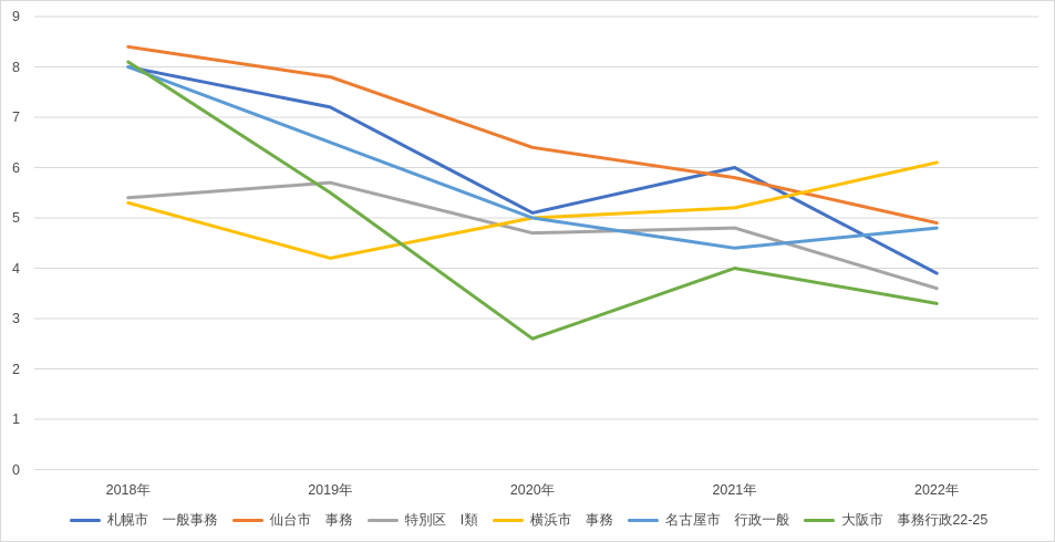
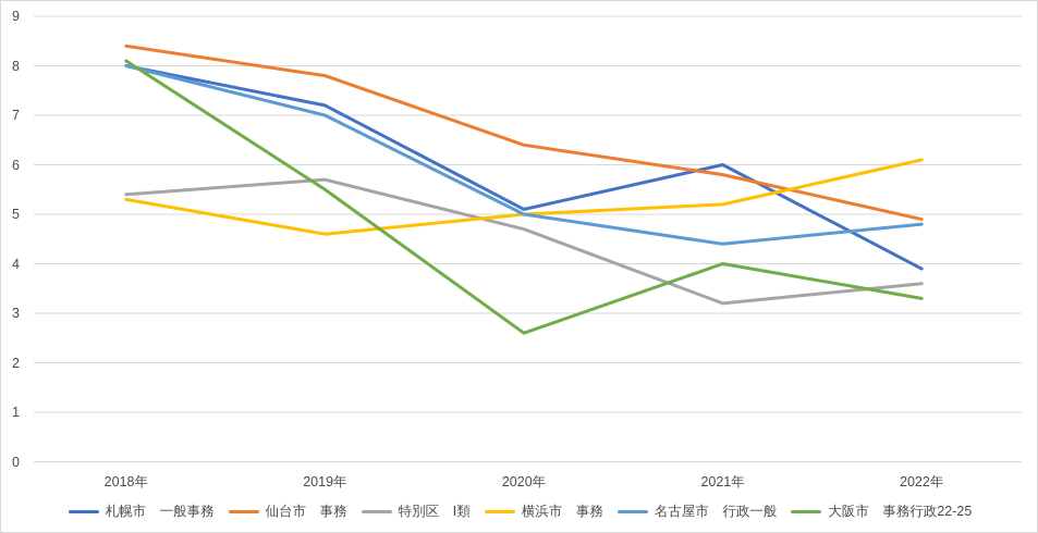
横浜市 事務/2019年: 4.2 -> 4.6
名古屋市 行政一般/2019年: 6.5 -> 7.0
特別区 Ⅰ類/2021年: 4.8 -> 3.2
